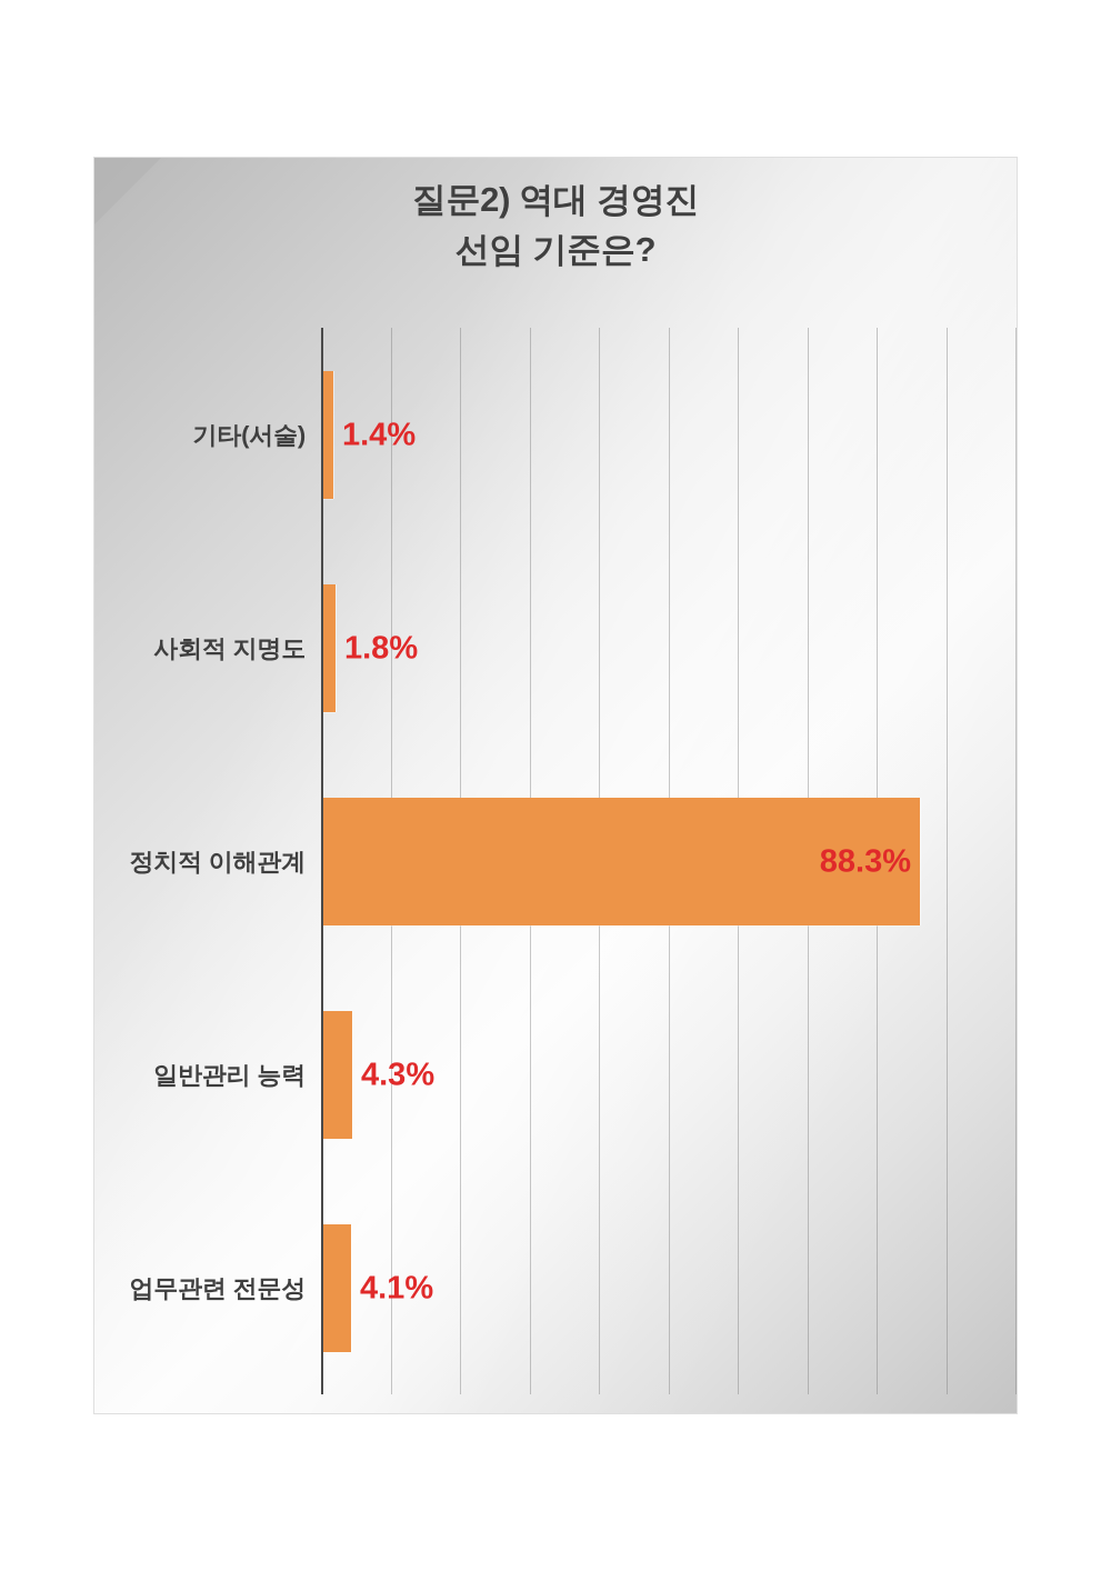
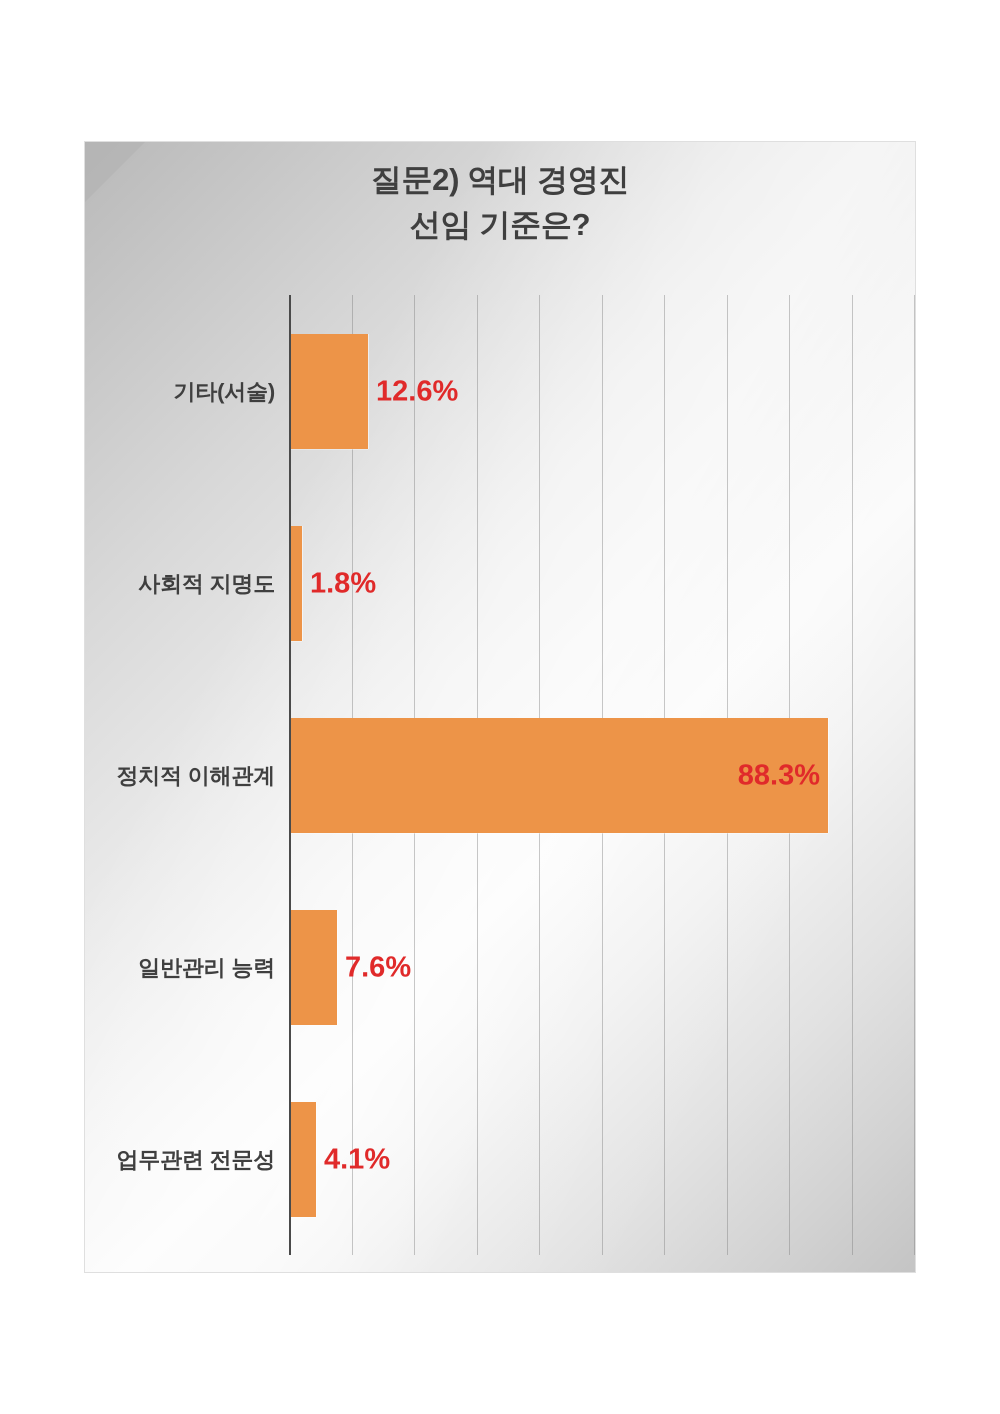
기타(서술): 1.4% -> 12.6%
일반관리 능력: 4.3% -> 7.6%
